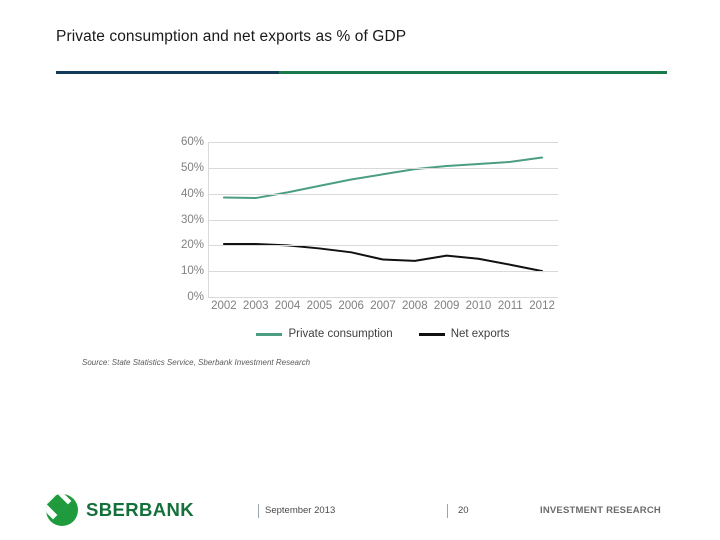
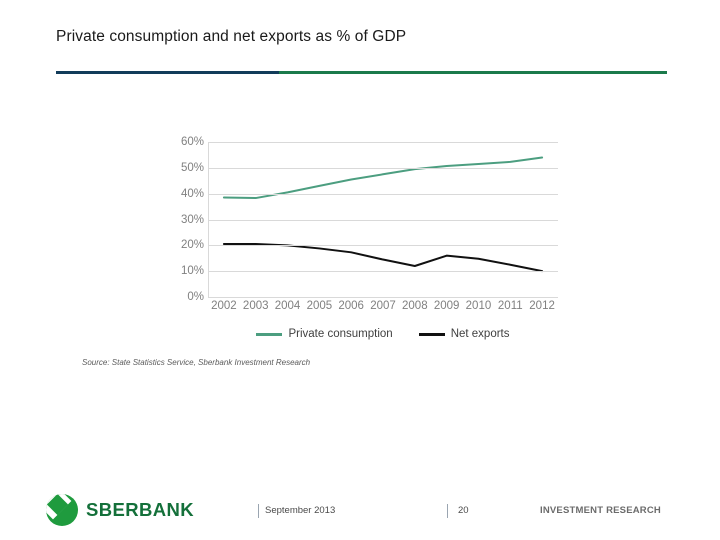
Net exports/2008: 14% -> 12%
